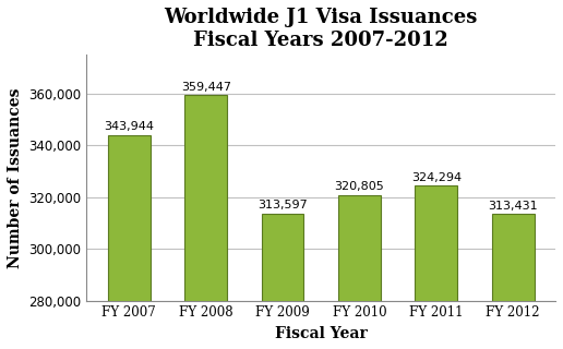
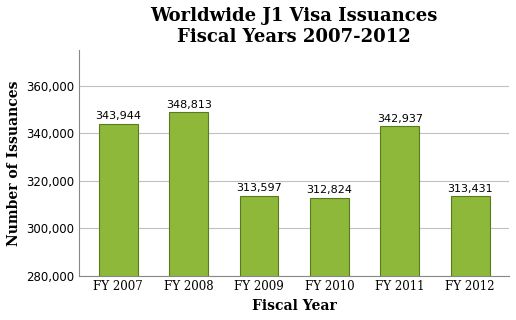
FY 2008: 359,447 -> 348,813
FY 2010: 320,805 -> 312,824
FY 2011: 324,294 -> 342,937
